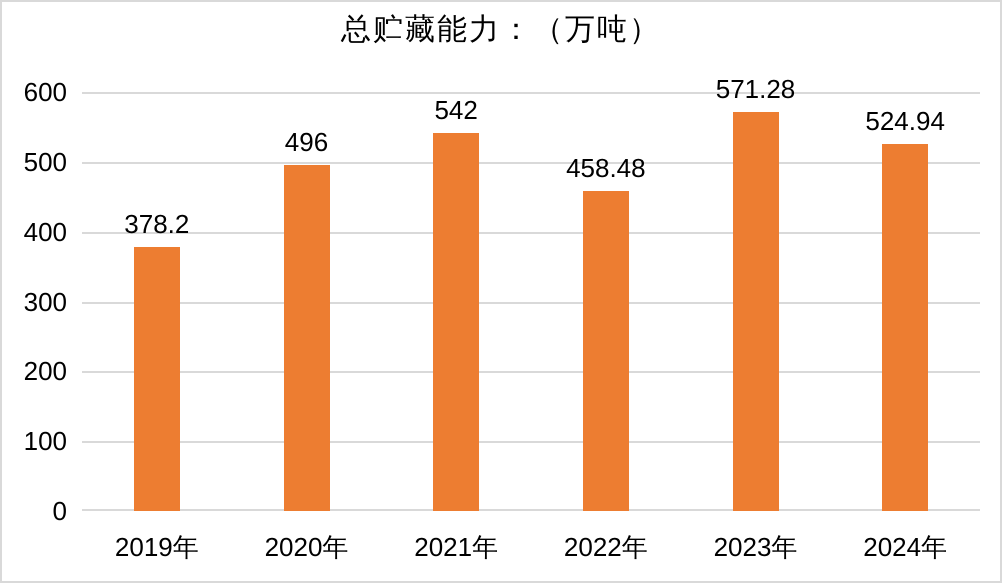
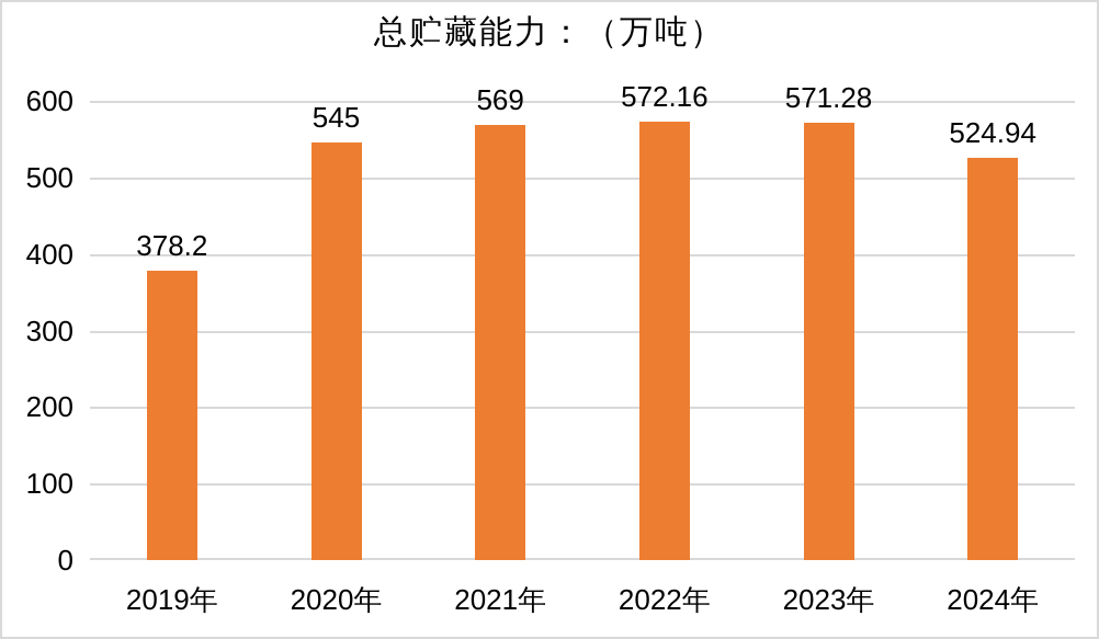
2020年: 496 -> 545
2021年: 542 -> 569
2022年: 458.48 -> 572.16
